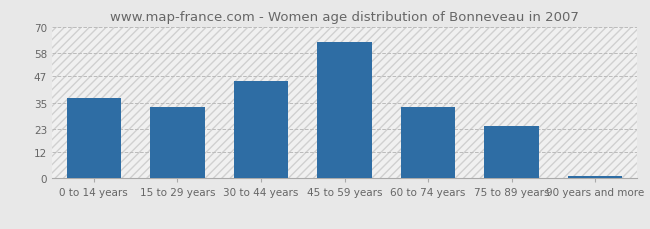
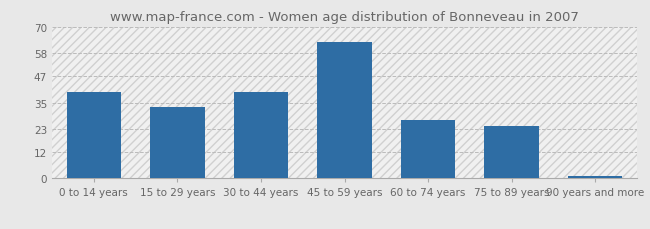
0 to 14 years: 37 -> 40
30 to 44 years: 45 -> 40
60 to 74 years: 33 -> 27
